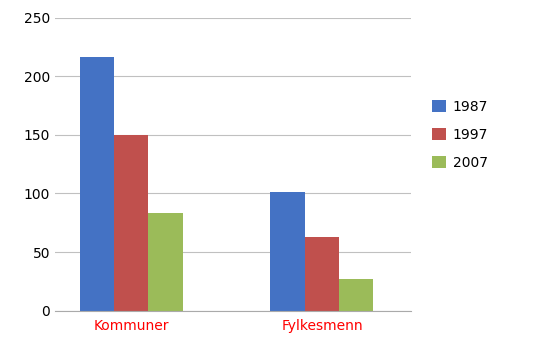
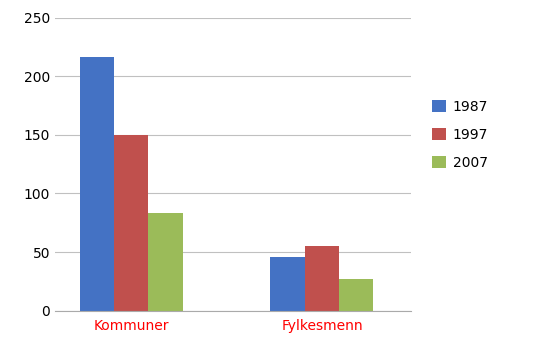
1987/Fylkesmenn: 101 -> 46
1997/Fylkesmenn: 63 -> 55
